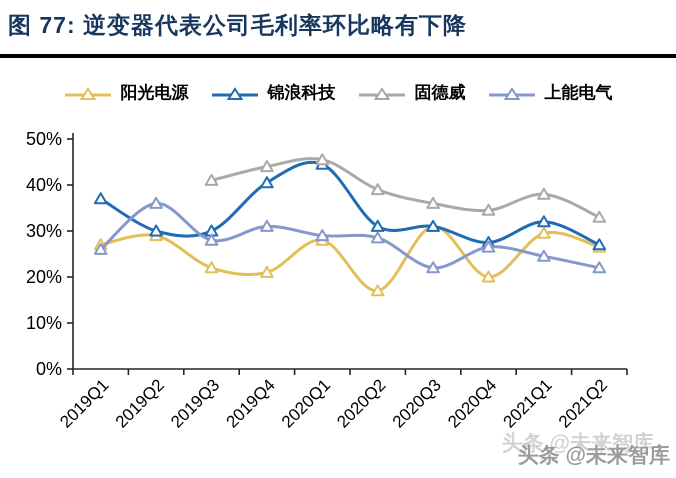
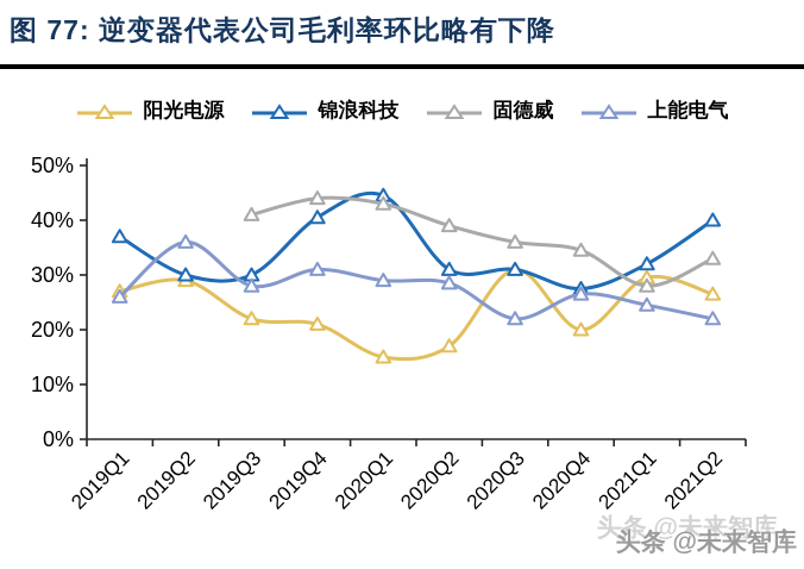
阳光电源/2020Q1: 28% -> 15%
固德威/2020Q1: 46% -> 43%
固德威/2021Q1: 38% -> 28%
锦浪科技/2021Q2: 27% -> 40%
